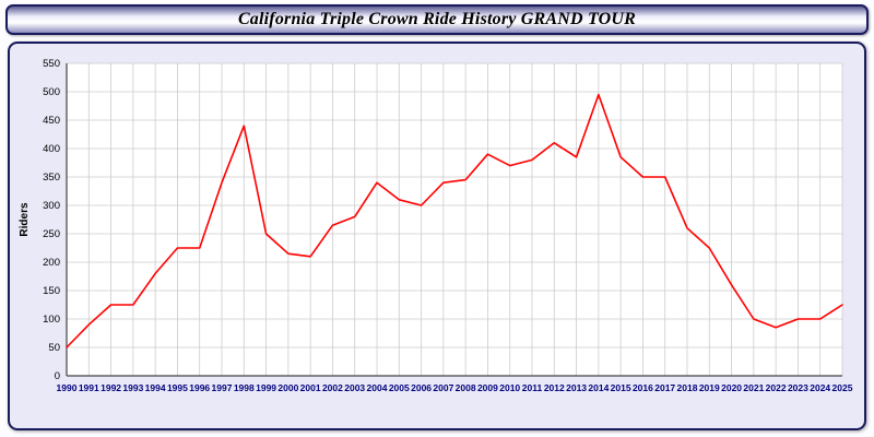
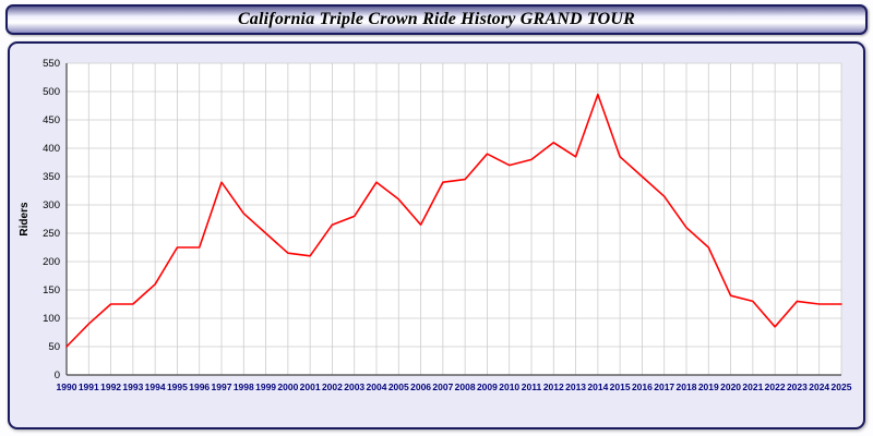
1994: 180 -> 160
1998: 440 -> 280
2006: 300 -> 260
2017: 350 -> 320
2020: 160 -> 140
2021: 100 -> 130
2023: 100 -> 130
2024: 100 -> 120
